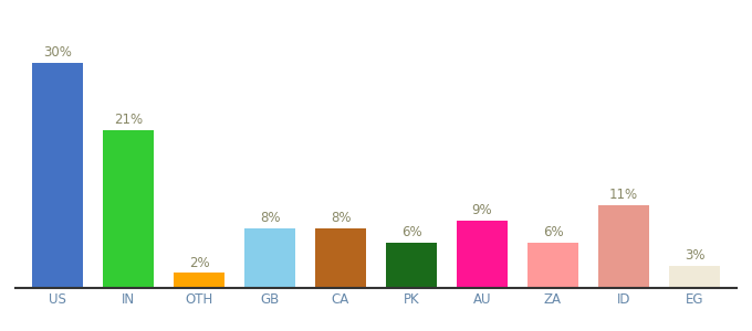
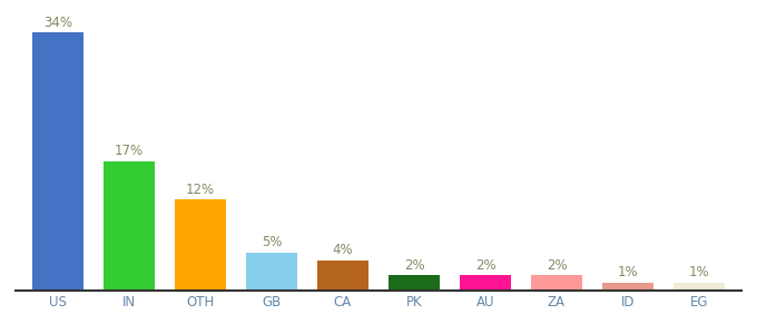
US: 30% -> 34%
IN: 21% -> 17%
OTH: 2% -> 12%
GB: 8% -> 5%
CA: 8% -> 4%
PK: 6% -> 2%
AU: 9% -> 2%
ZA: 6% -> 2%
ID: 11% -> 1%
EG: 3% -> 1%
